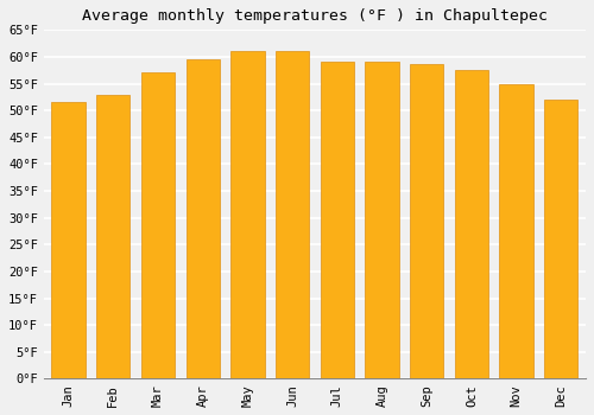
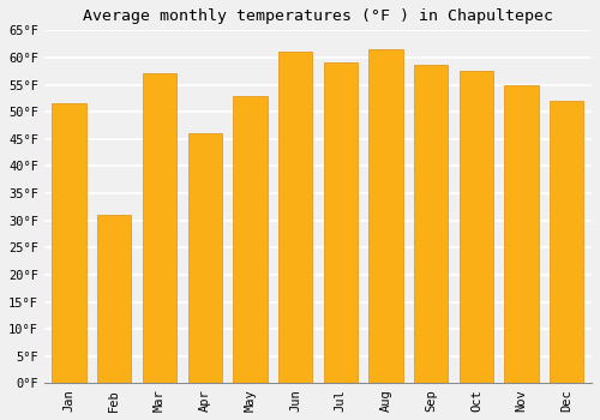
Feb: 53.0°F -> 31.0°F
Apr: 59.5°F -> 46.0°F
May: 61.0°F -> 53.0°F
Aug: 59.0°F -> 61.5°F
